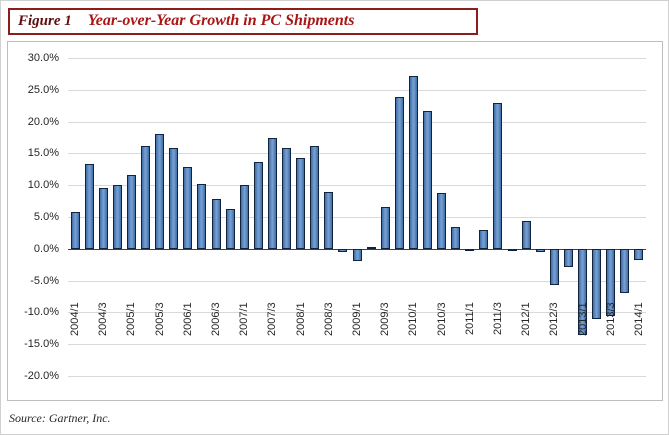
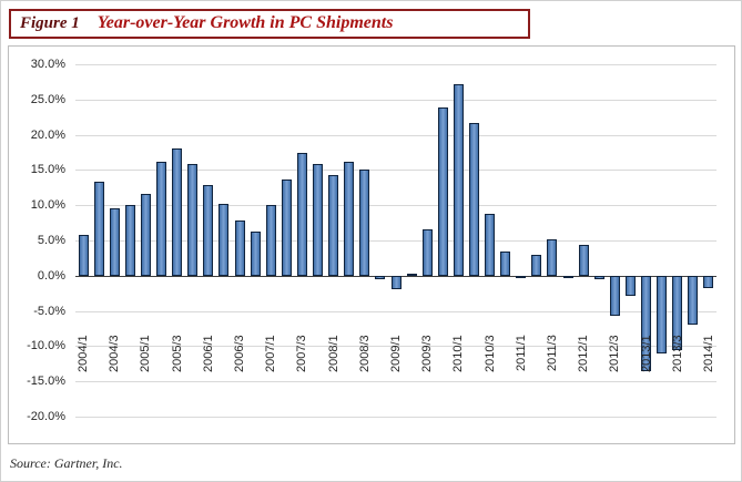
2008/3: 9% -> 15%
2011/3: 23% -> 5%
